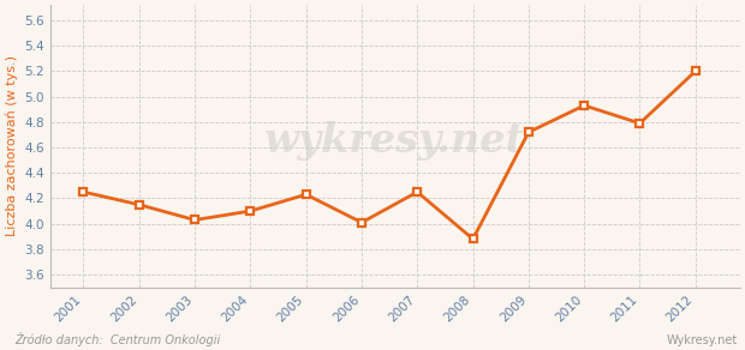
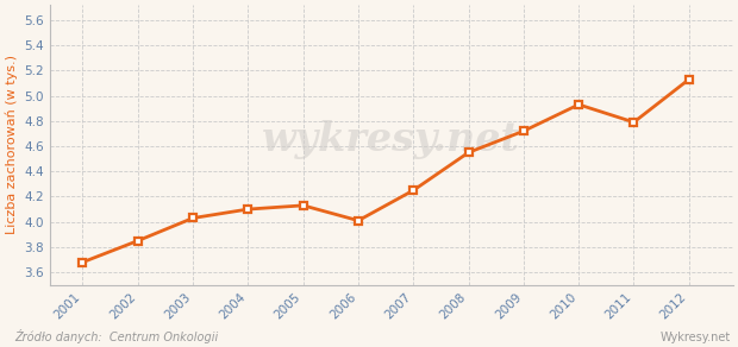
2001: 4.25 -> 3.68
2002: 4.15 -> 3.85
2005: 4.23 -> 4.13
2008: 3.88 -> 4.55
2012: 5.20 -> 5.13
